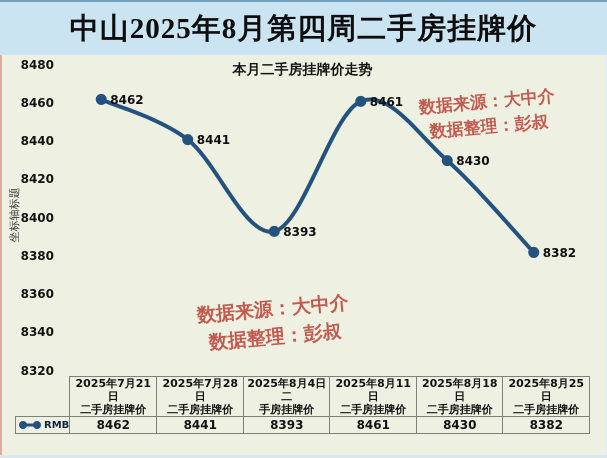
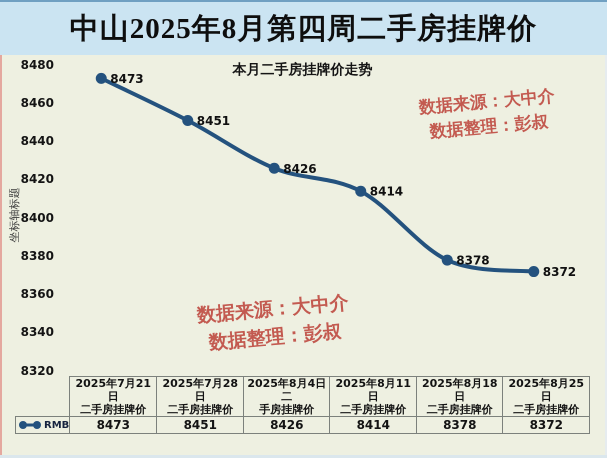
2025年7月21日二手房挂牌价: 8462 -> 8473
2025年7月28日二手房挂牌价: 8441 -> 8451
2025年8月4日二手房挂牌价: 8393 -> 8426
2025年8月11日二手房挂牌价: 8461 -> 8414
2025年8月18日二手房挂牌价: 8430 -> 8378
2025年8月25日二手房挂牌价: 8382 -> 8372
